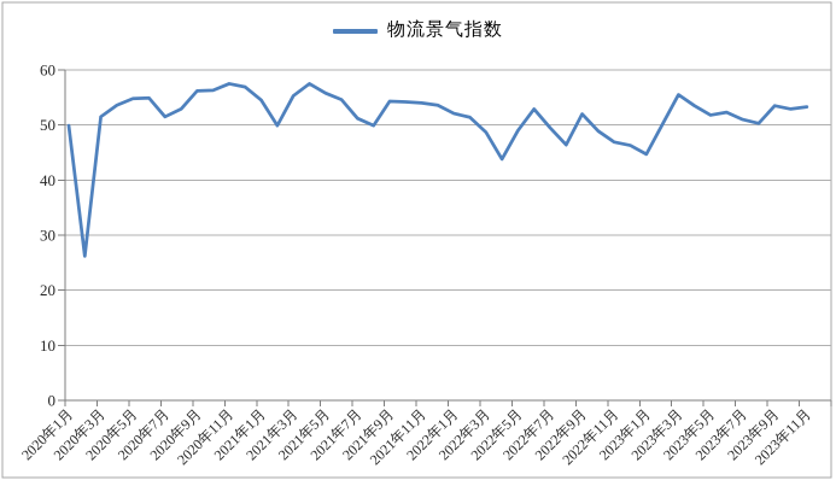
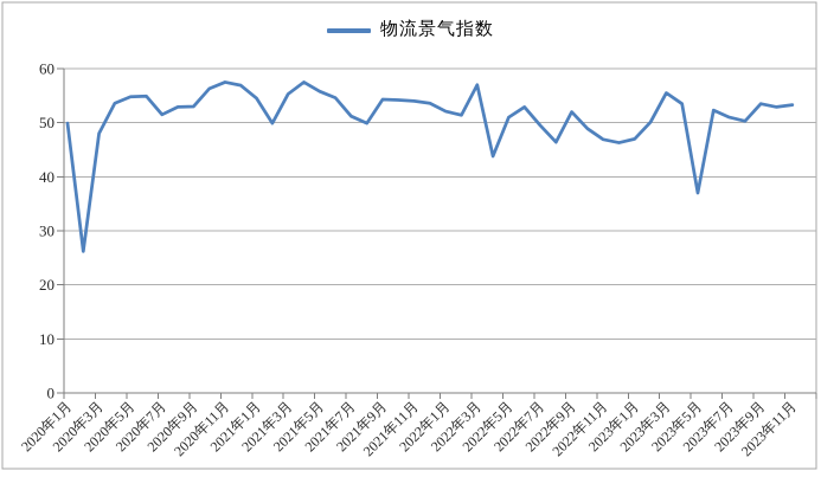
2020年3月: 52 -> 48
2020年9月: 56 -> 53
2022年3月: 49 -> 57
2022年5月: 49 -> 51
2023年1月: 45 -> 47
2023年5月: 52 -> 37
